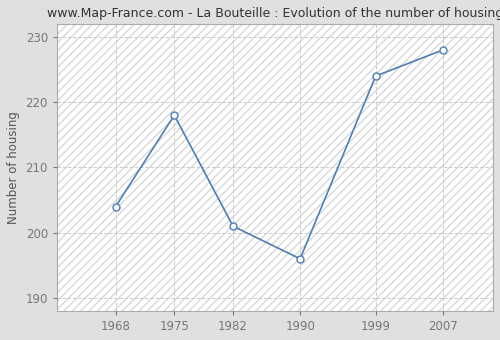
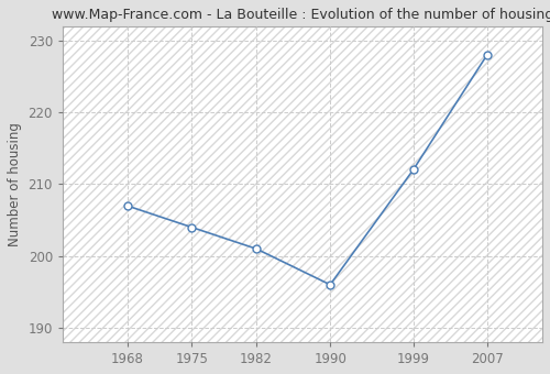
1968: 204 -> 207
1975: 218 -> 204
1999: 224 -> 212
